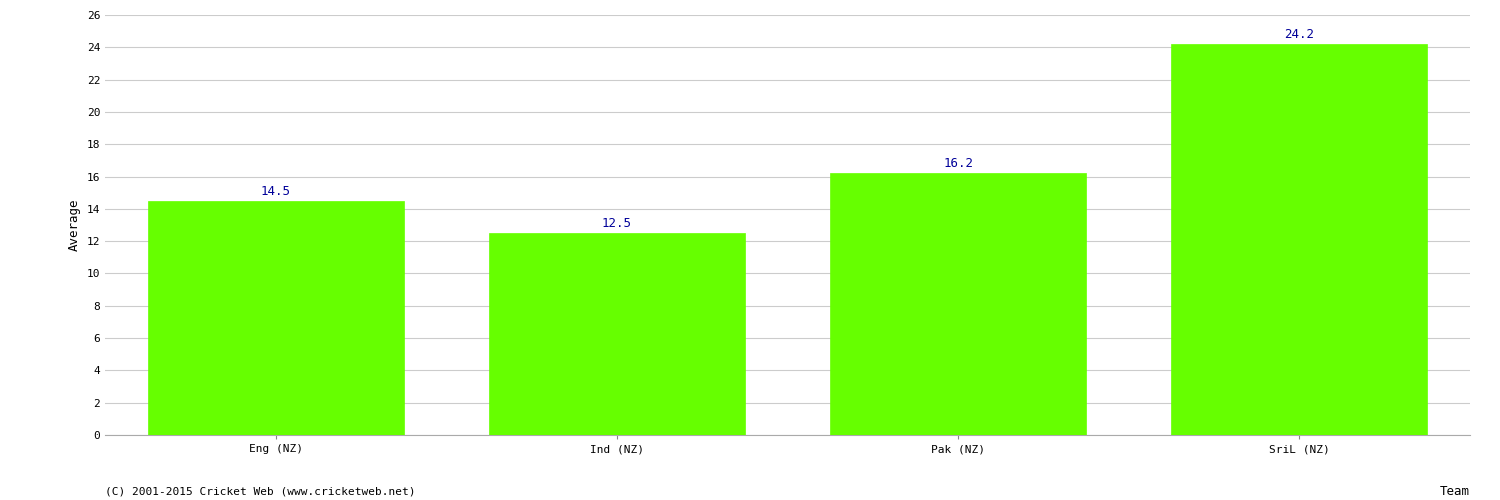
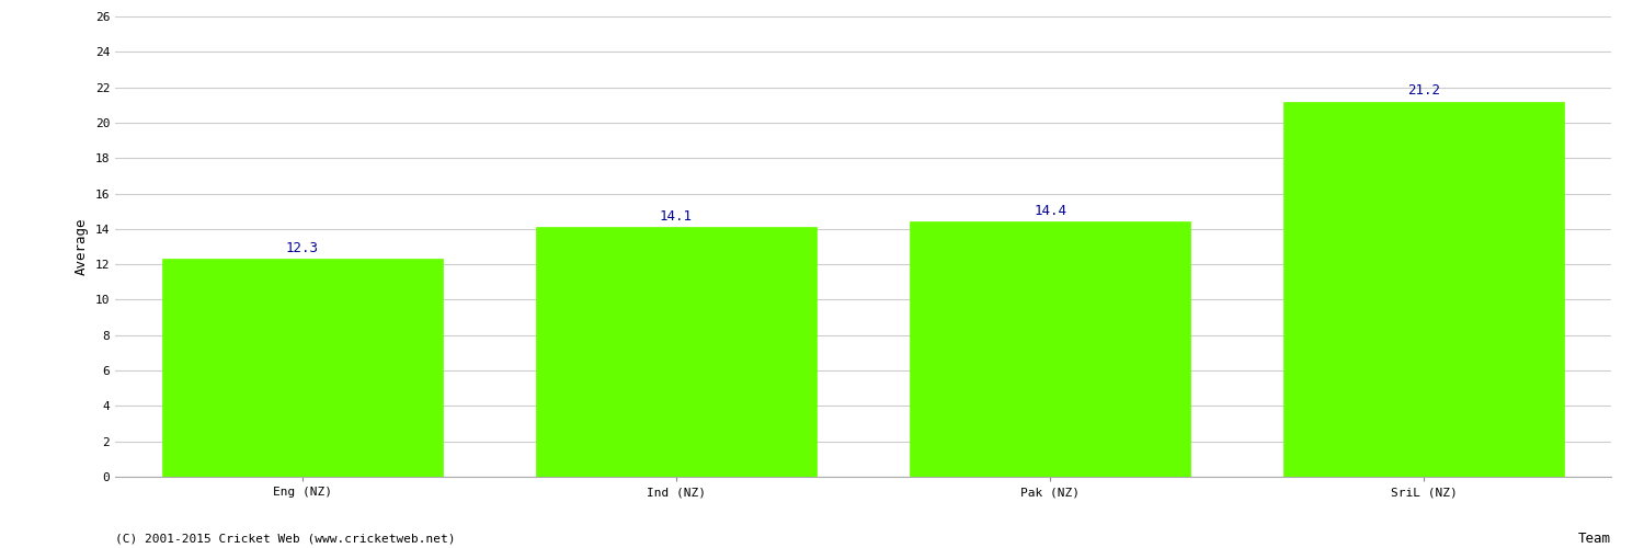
Eng (NZ): 14.5 -> 12.3
Ind (NZ): 12.5 -> 14.1
Pak (NZ): 16.2 -> 14.4
SriL (NZ): 24.2 -> 21.2
